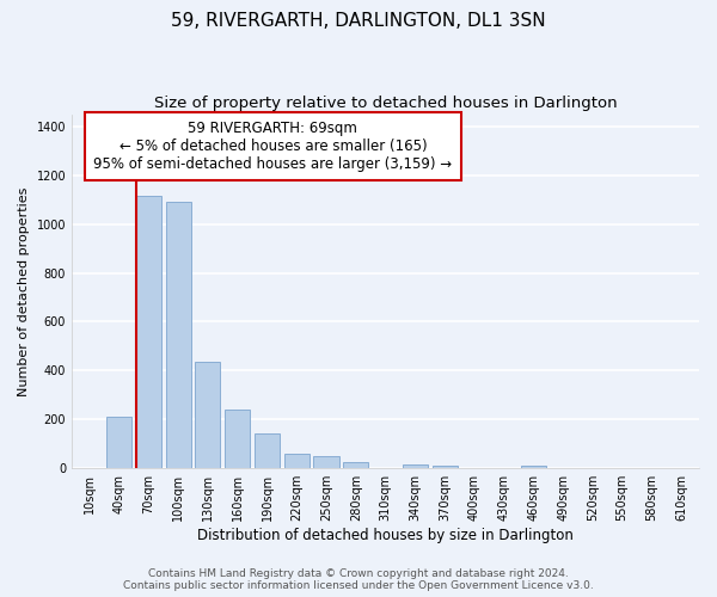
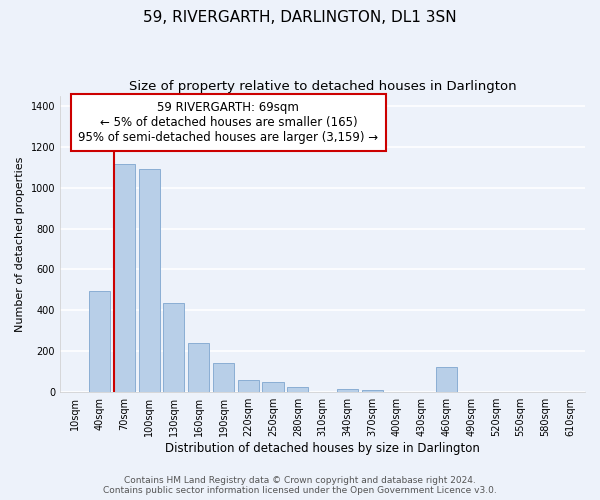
40sqm: 210 -> 495
460sqm: 12 -> 125
